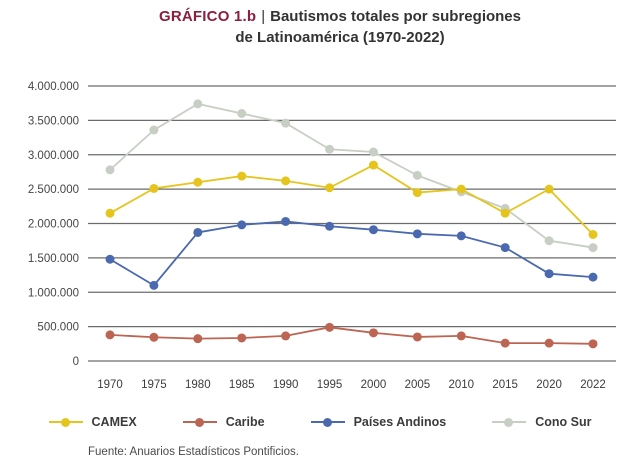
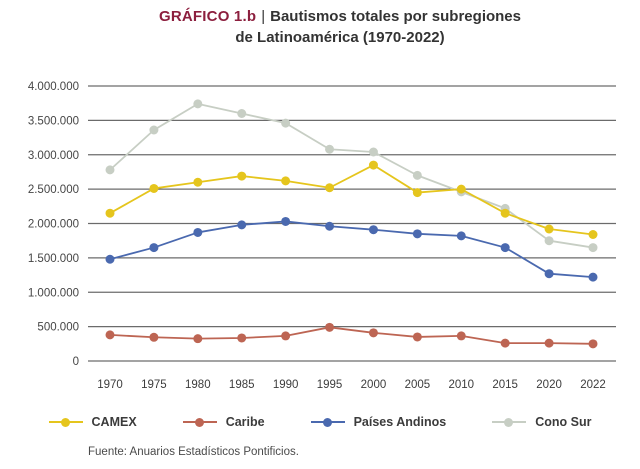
Países Andinos/1975: 1100000 -> 1600000
CAMEX/2020: 2500000 -> 1900000
